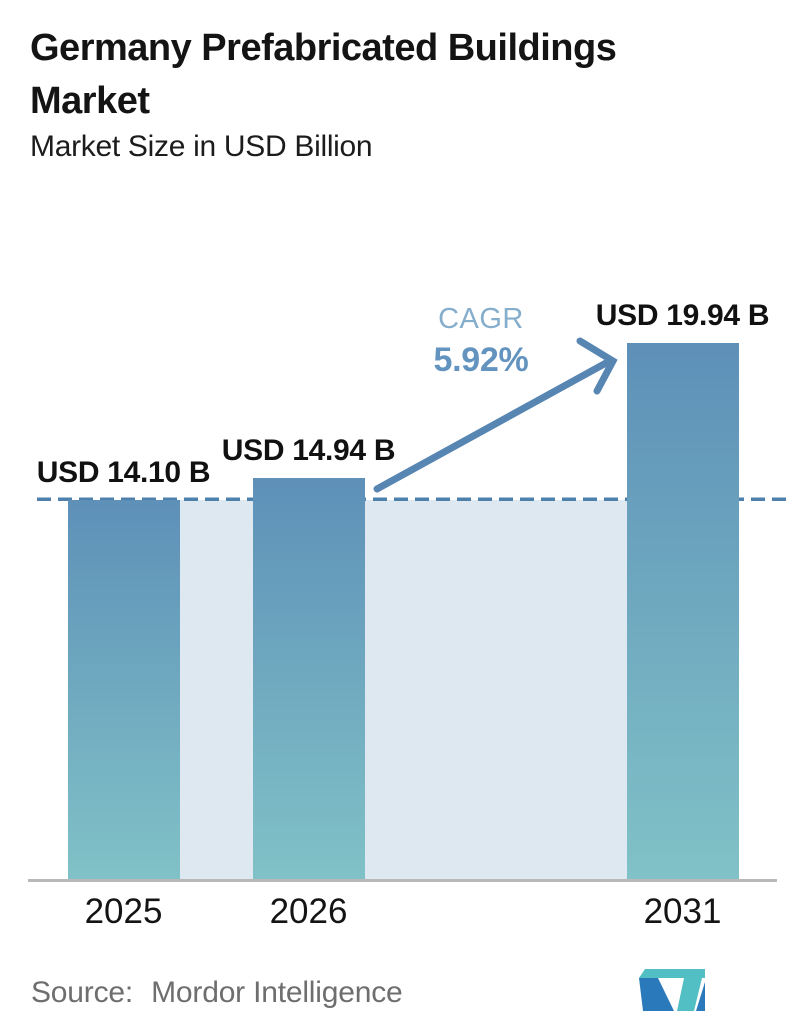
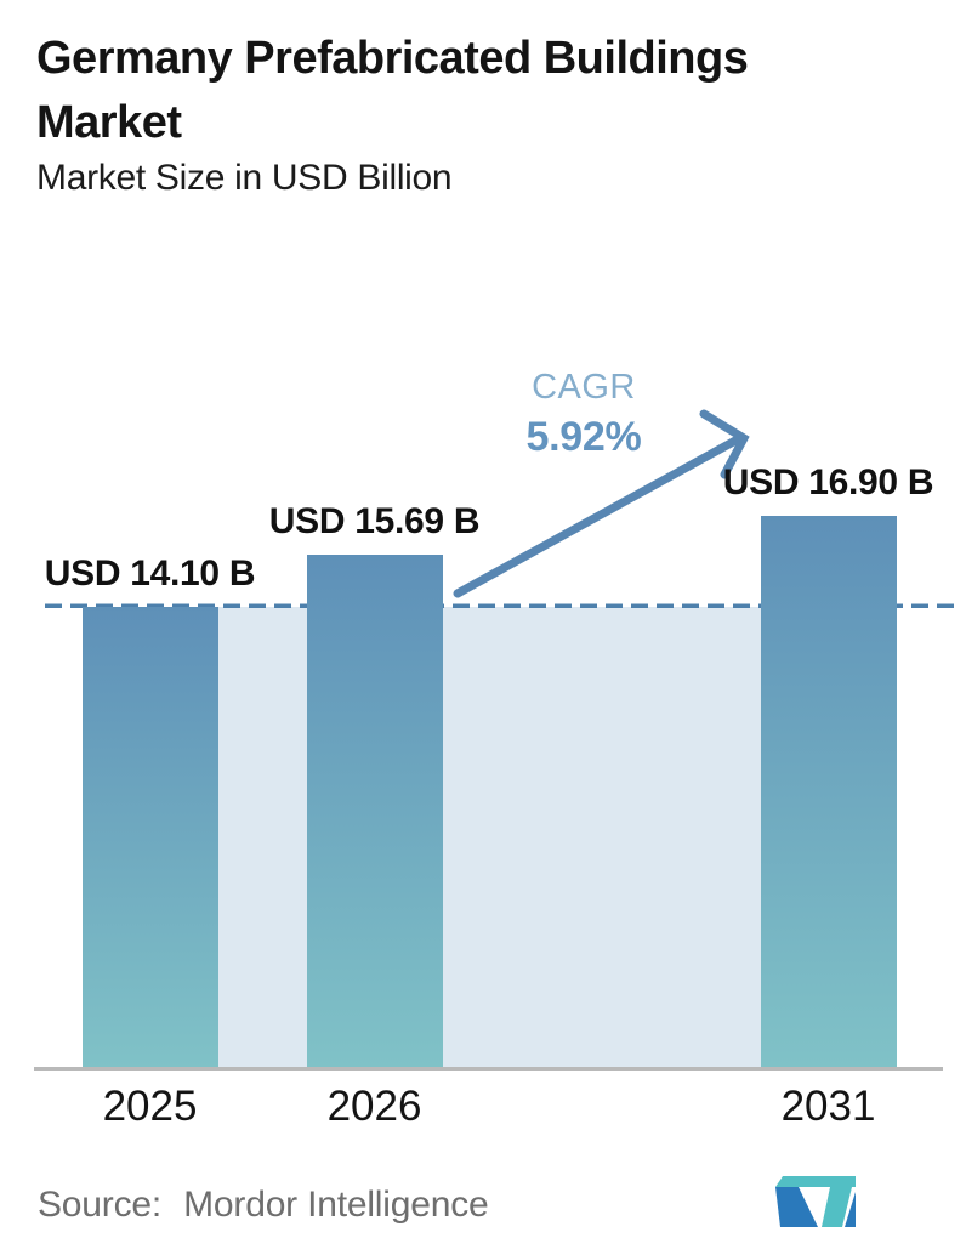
2026: 14.94 -> 15.69
2031: 19.94 -> 16.90
